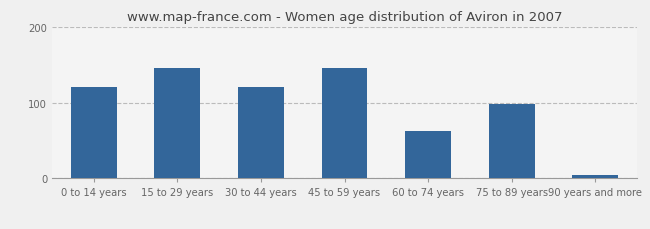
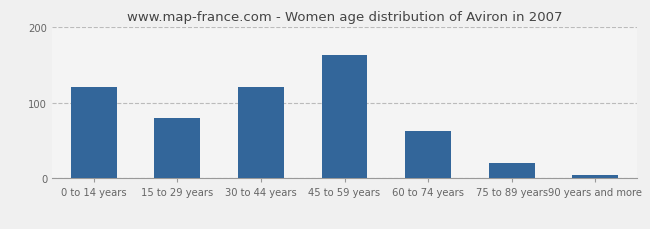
15 to 29 years: 146 -> 80
45 to 59 years: 146 -> 162
75 to 89 years: 98 -> 20
